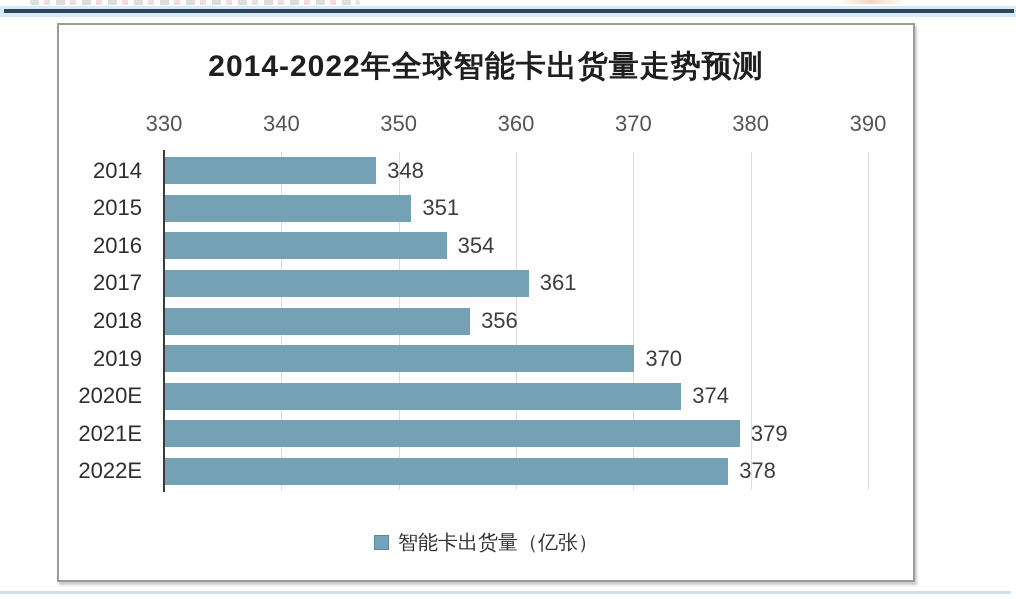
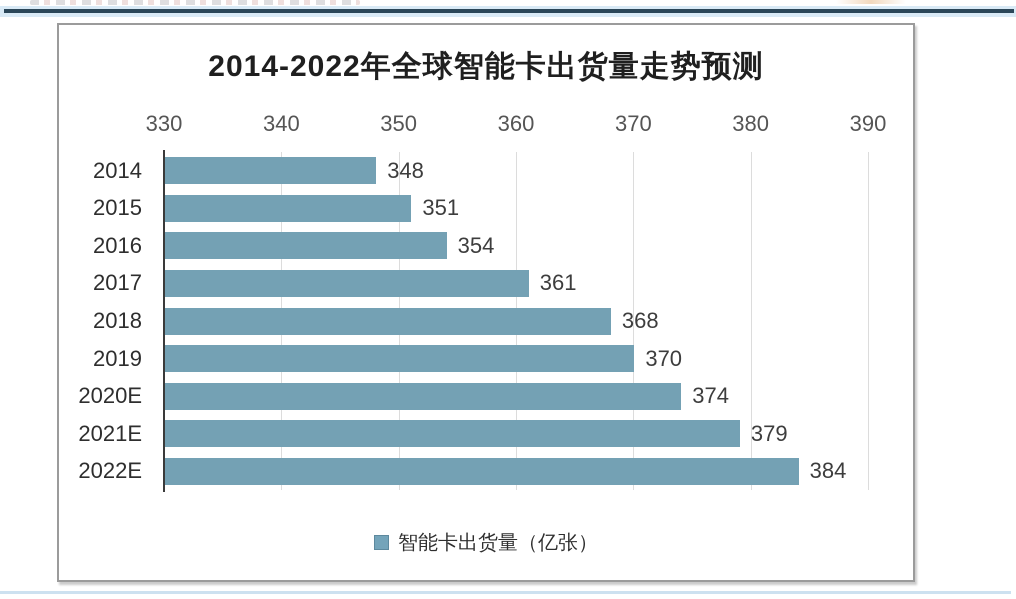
2018: 356 -> 368
2022E: 378 -> 384
